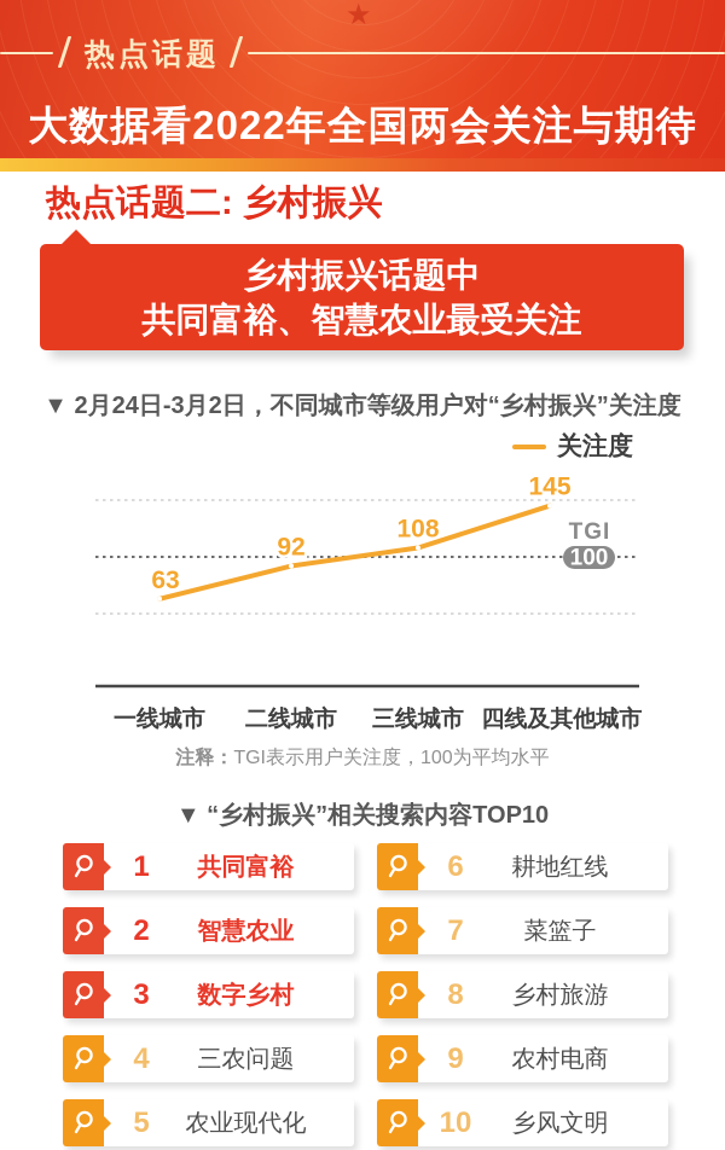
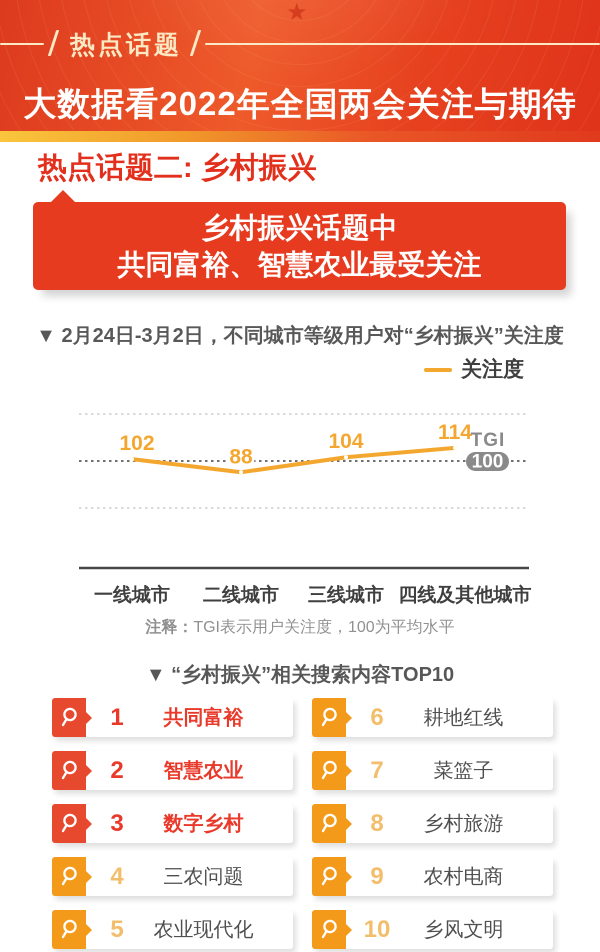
一线城市: 63 -> 102
二线城市: 92 -> 88
三线城市: 108 -> 104
四线及其他城市: 145 -> 114
